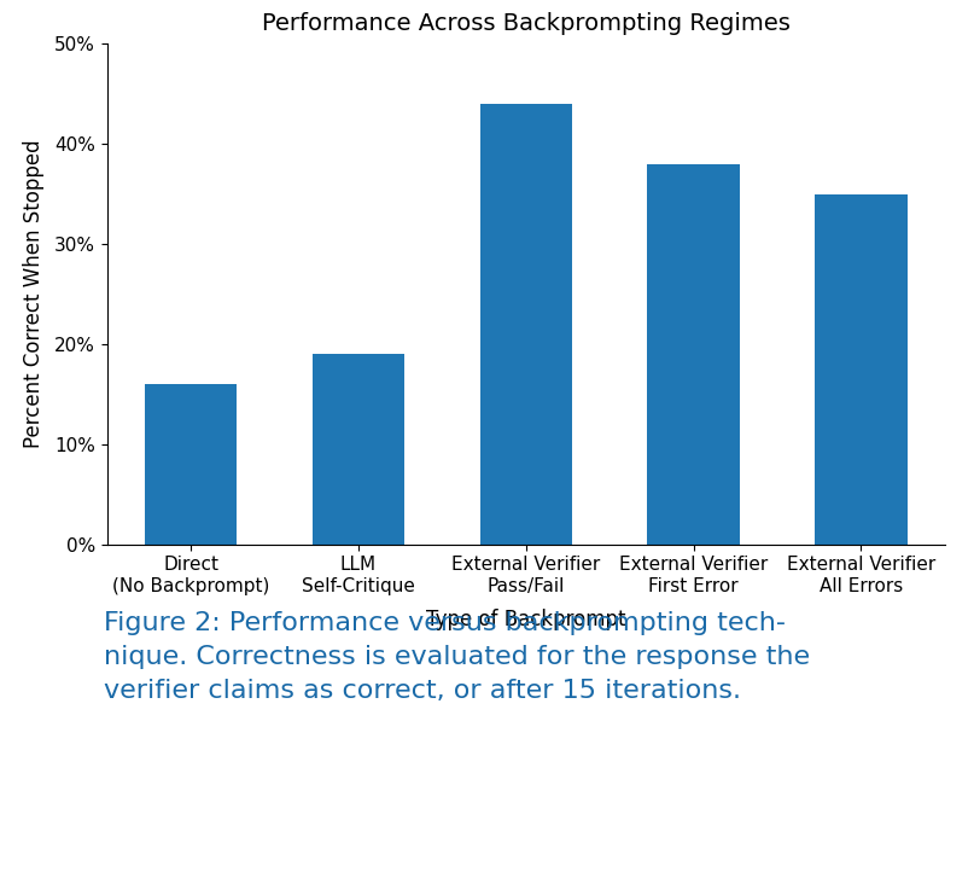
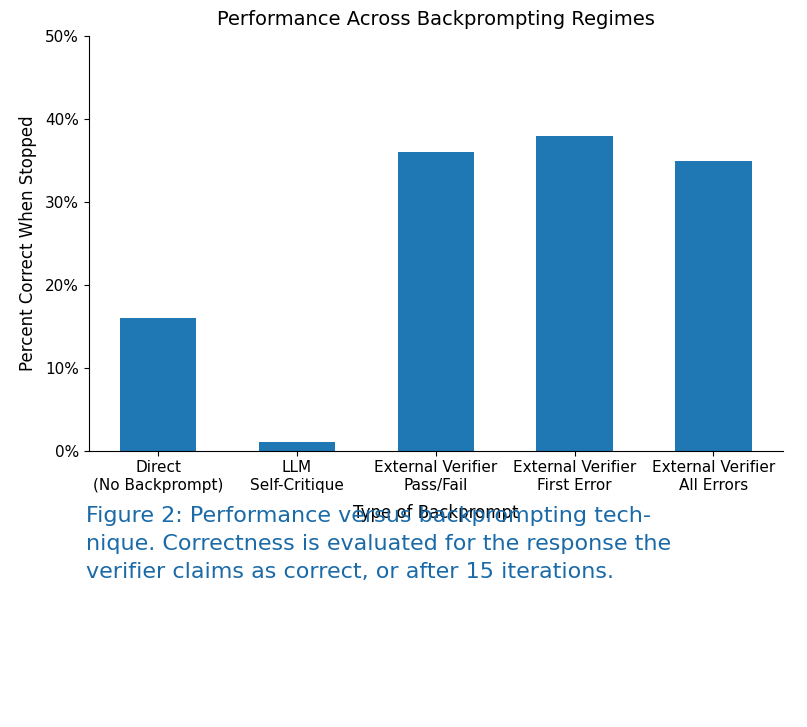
LLM Self-Critique: 19% -> 1%
External Verifier Pass/Fail: 44% -> 36%
